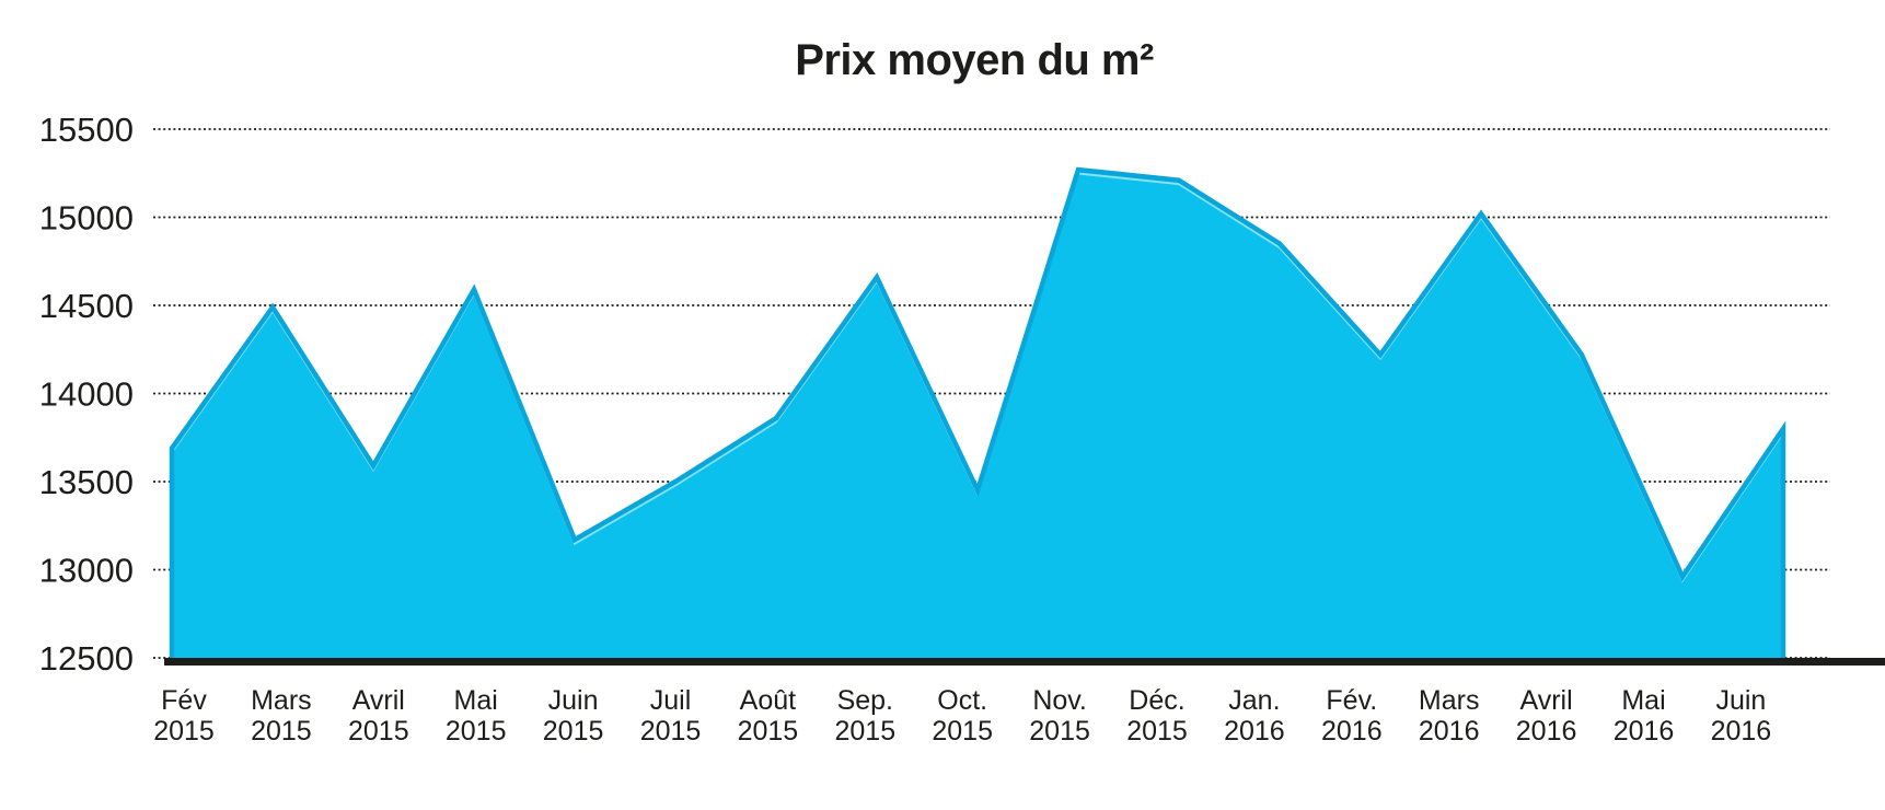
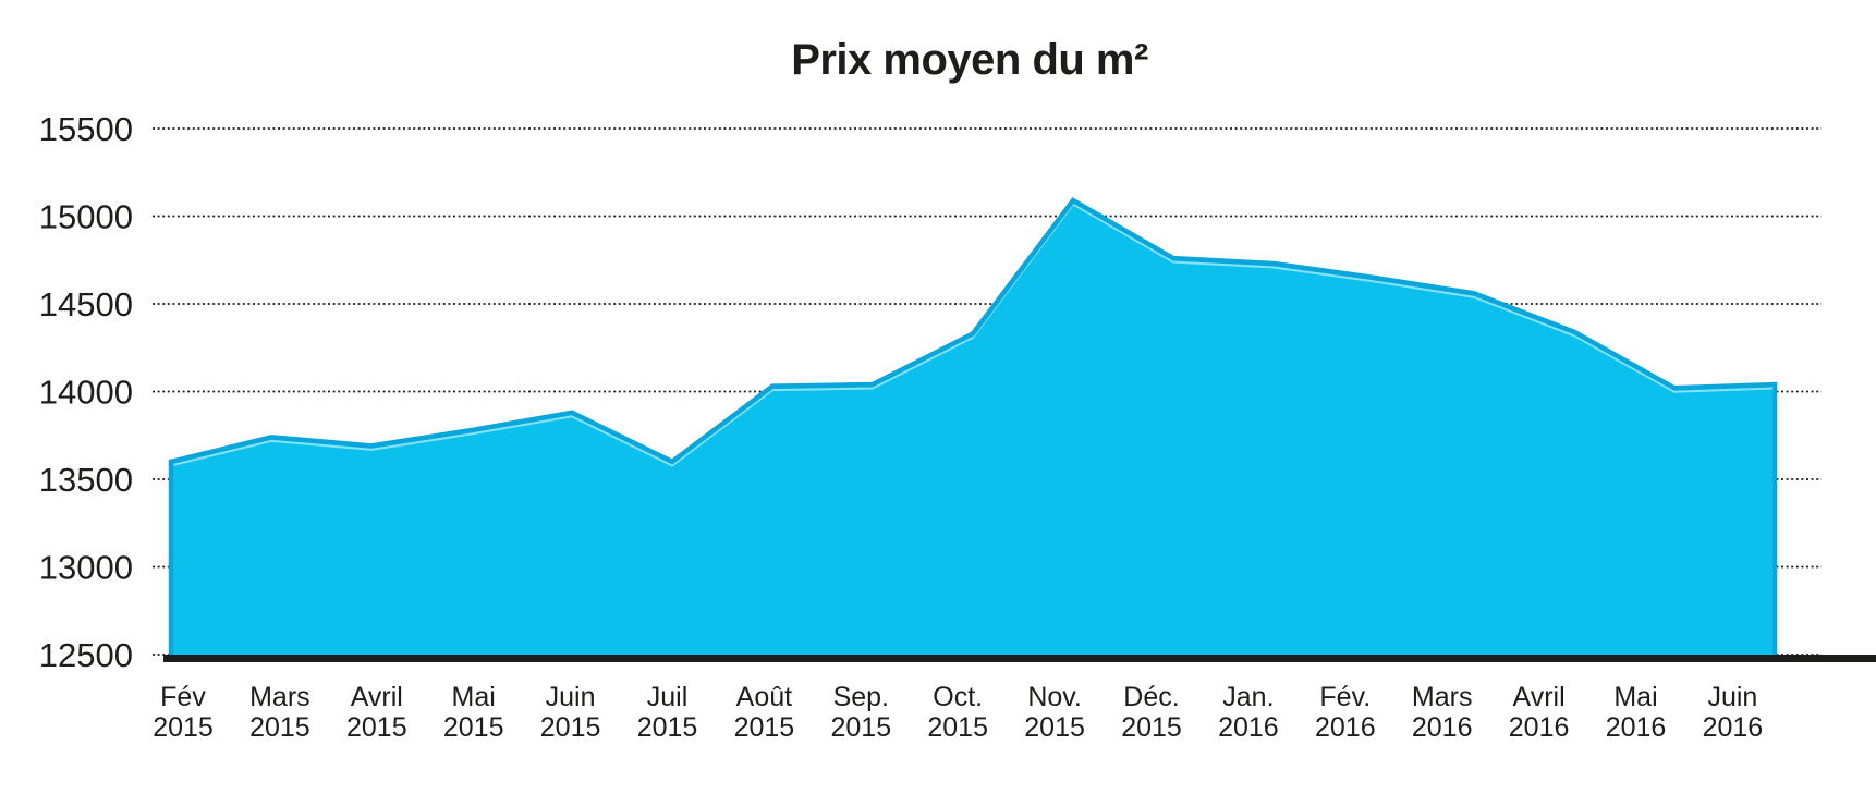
Fév 2015: 13690 -> 13600
Mars 2015: 14490 -> 13740
Avril 2015: 13590 -> 13690
Mai 2015: 14590 -> 13780
Juin 2015: 13170 -> 13880
Juil 2015: 13500 -> 13600
Août 2015: 13860 -> 14030
Sep. 2015: 14660 -> 14040
Oct. 2015: 13450 -> 14330
Nov. 2015: 15270 -> 15090
Déc. 2015: 15210 -> 14760
Jan. 2016: 14850 -> 14730
Fév. 2016: 14220 -> 14650
Mars 2016: 15020 -> 14560
Avril 2016: 14220 -> 14340
Mai 2016: 12960 -> 14020
Juin 2016: 13800 -> 14040
